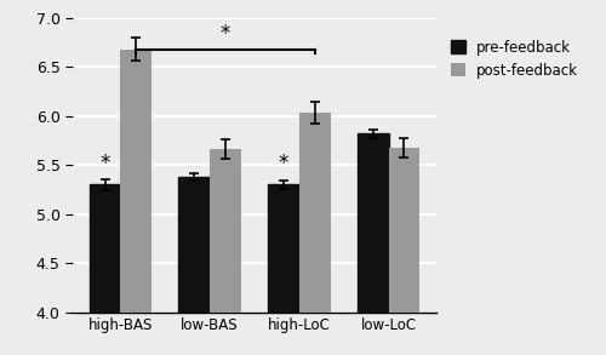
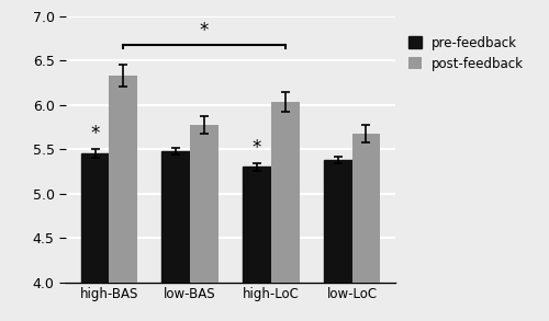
pre-feedback/high-BAS: 5.30 -> 5.45
post-feedback/high-BAS: 6.68 -> 6.33
pre-feedback/low-BAS: 5.38 -> 5.48
post-feedback/low-BAS: 5.66 -> 5.77
pre-feedback/low-LoC: 5.82 -> 5.38
